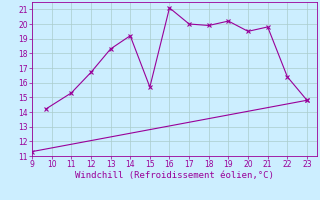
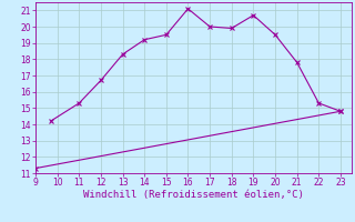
15: 15.7 -> 19.5
19: 20.2 -> 20.7
21: 19.8 -> 17.8
22: 16.4 -> 15.3
